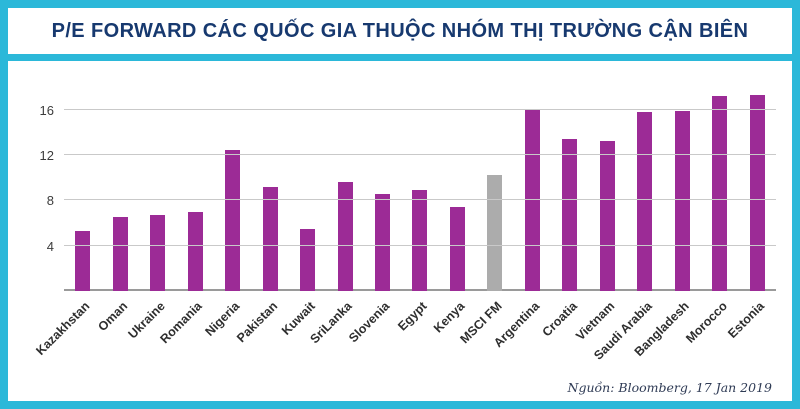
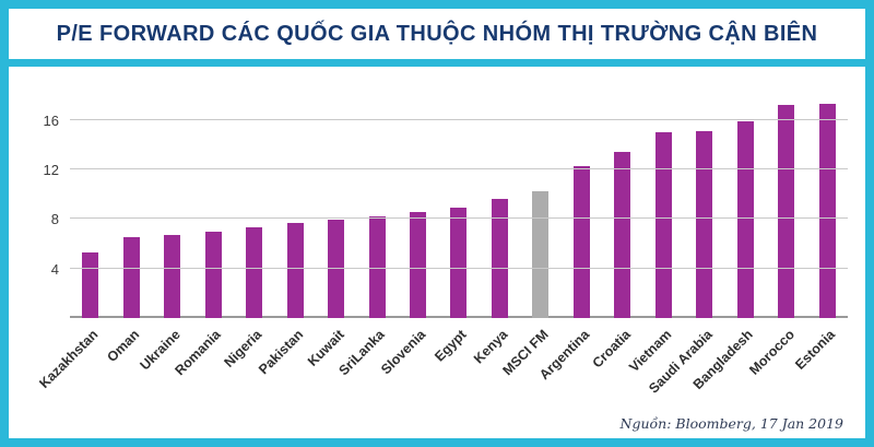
Nigeria: 12.4 -> 7.3
Pakistan: 9.2 -> 7.7
Kuwait: 5.5 -> 7.9
SriLanka: 9.6 -> 8.2
Kenya: 7.4 -> 9.6
Argentina: 16.0 -> 12.3
Vietnam: 13.2 -> 15.0
Saudi Arabia: 15.8 -> 15.1
